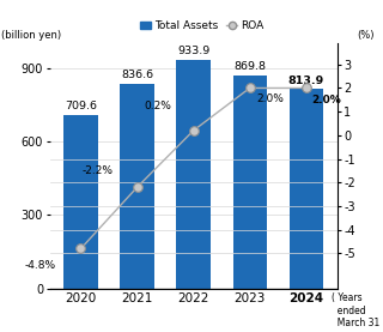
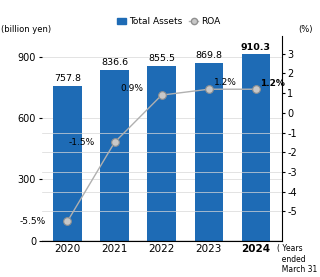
Total Assets/2020: 709.6 -> 757.8
ROA/2020: -4.8% -> -5.5%
ROA/2021: -2.2% -> -1.5%
Total Assets/2022: 933.9 -> 855.5
ROA/2022: 0.2% -> 0.9%
ROA/2023: 2.0% -> 1.2%
Total Assets/2024: 813.9 -> 910.3
ROA/2024: 2.0% -> 1.2%
